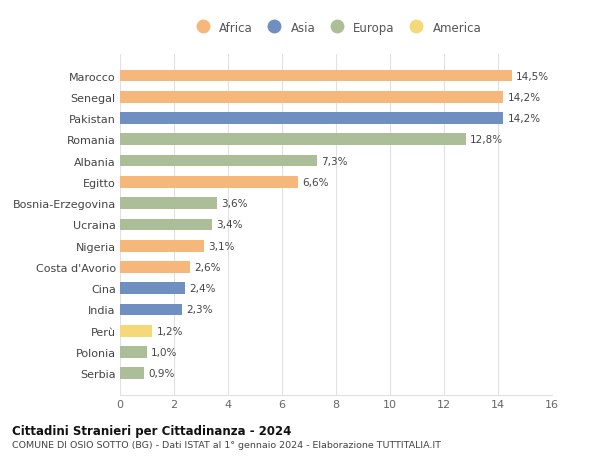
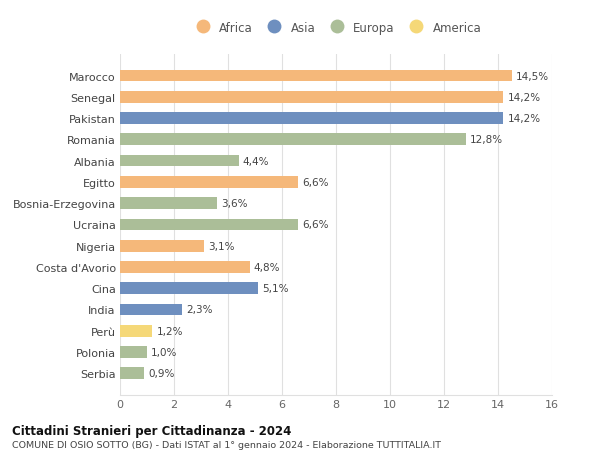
Albania: 7,3% -> 4,4%
Ucraina: 3,4% -> 6,6%
Costa d'Avorio: 2,6% -> 4,8%
Cina: 2,4% -> 5,1%
